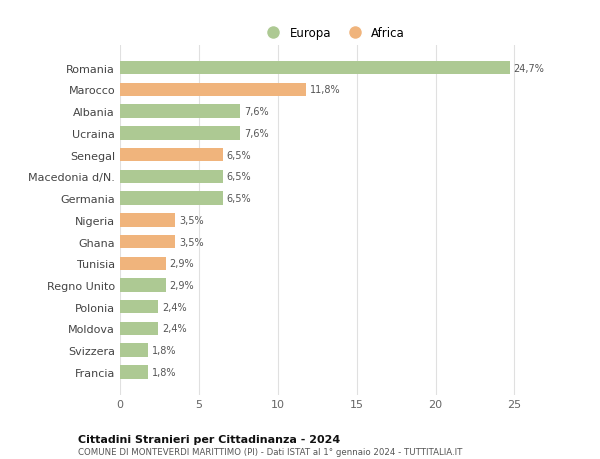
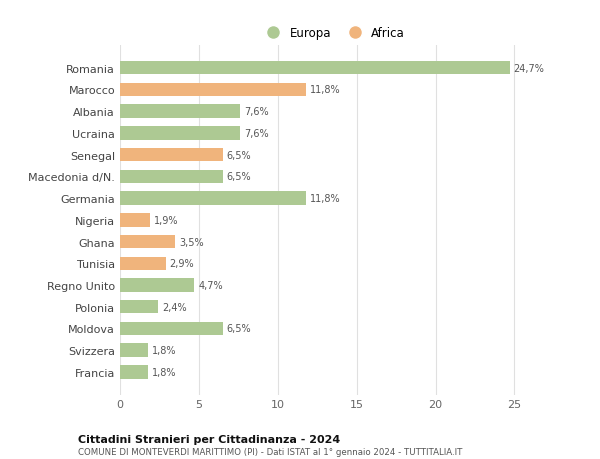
Germania: 6,5% -> 11,8%
Nigeria: 3,5% -> 1,9%
Regno Unito: 2,9% -> 4,7%
Moldova: 2,4% -> 6,5%
